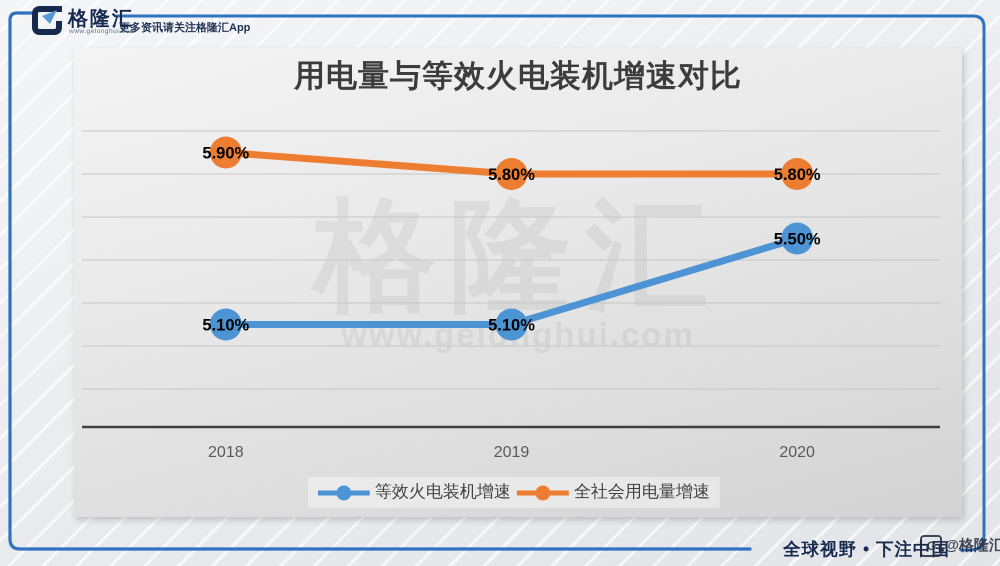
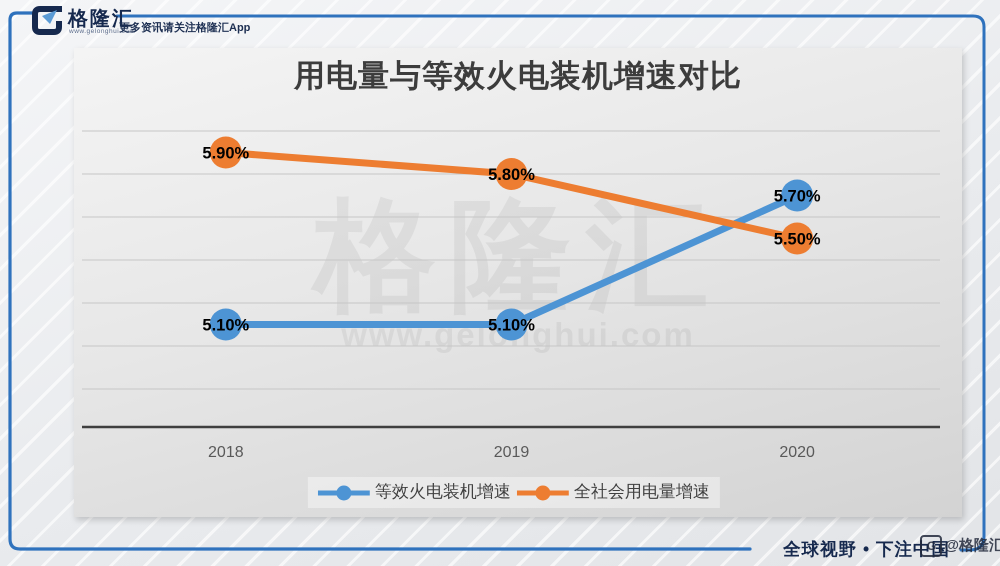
等效火电装机增速/2020: 5.50% -> 5.70%
全社会用电量增速/2020: 5.80% -> 5.50%
